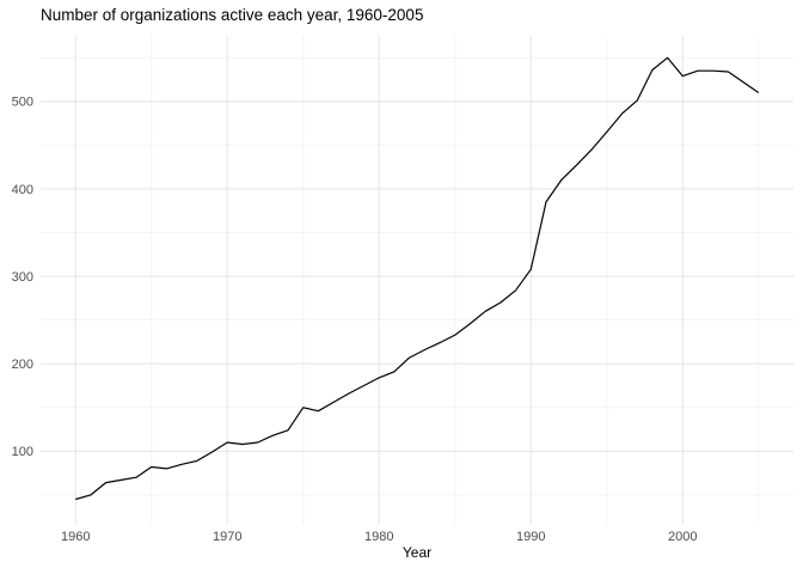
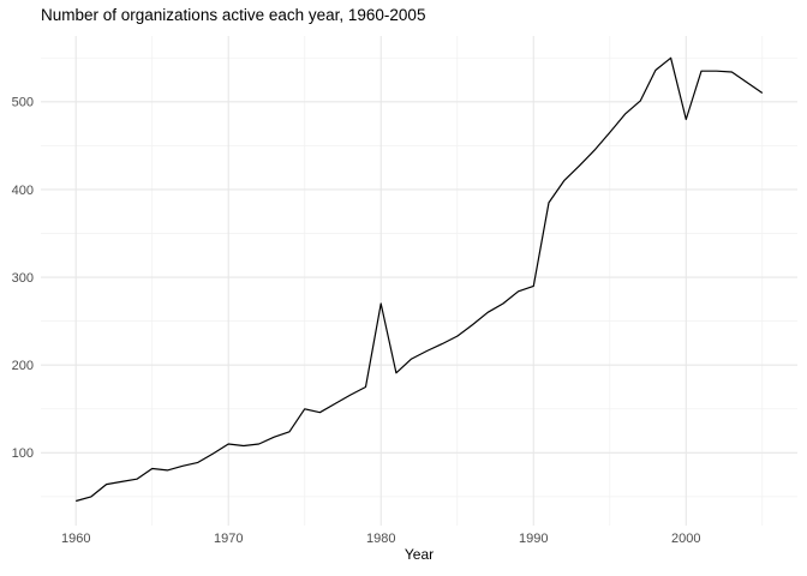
1980: 180 -> 270
1990: 310 -> 290
2000: 530 -> 480
